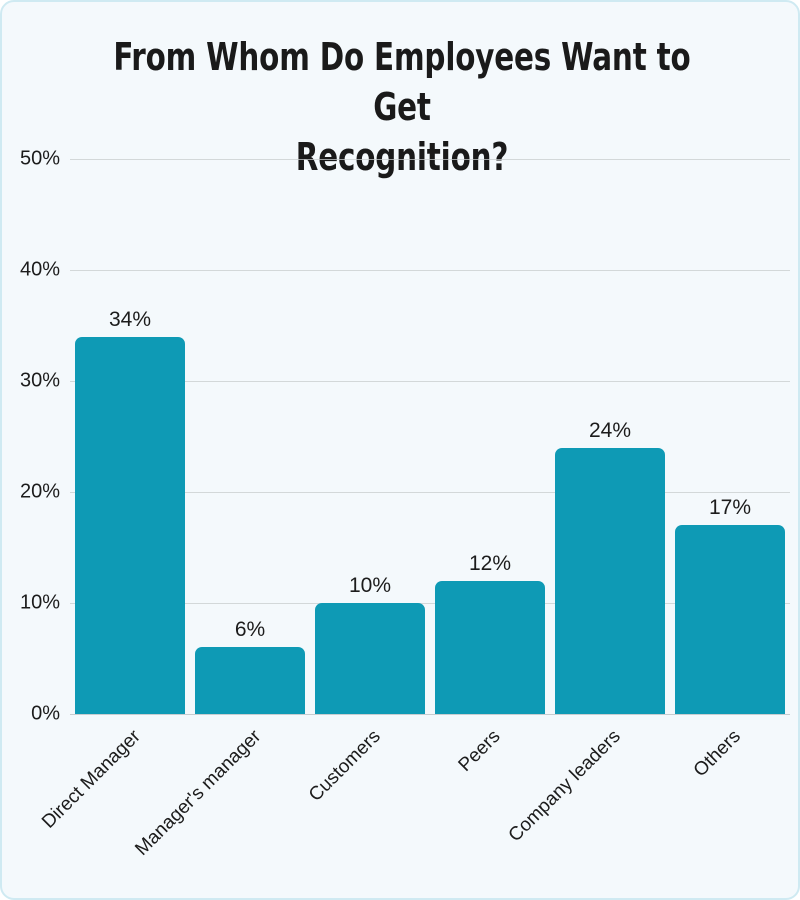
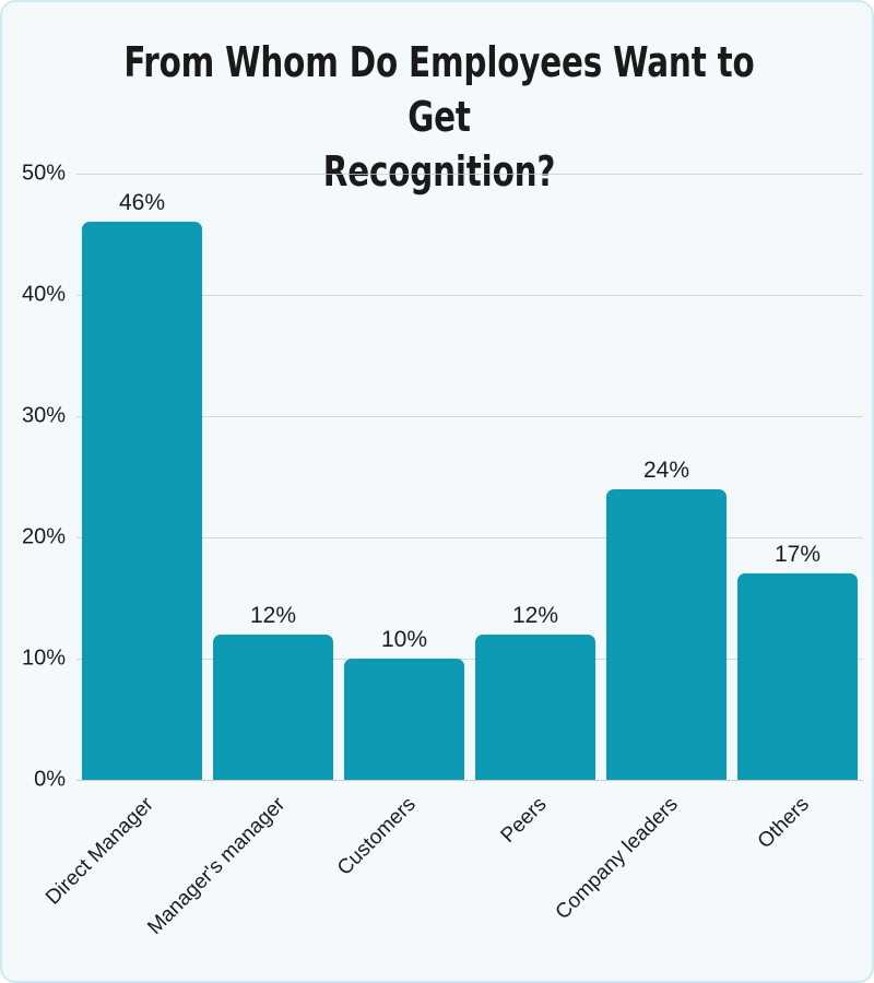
Direct Manager: 34% -> 46%
Manager's manager: 6% -> 12%
